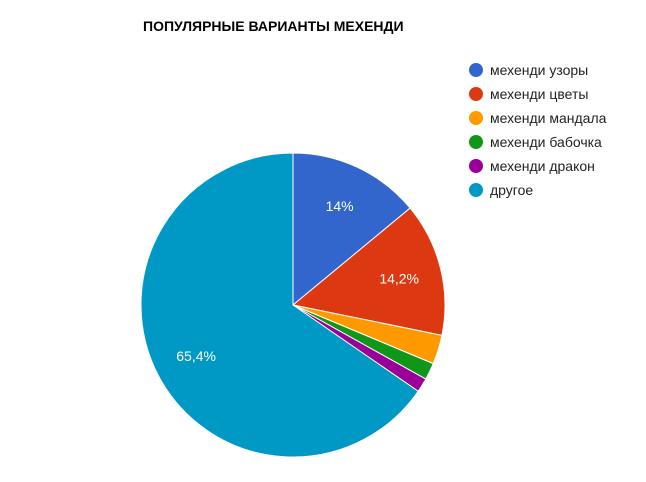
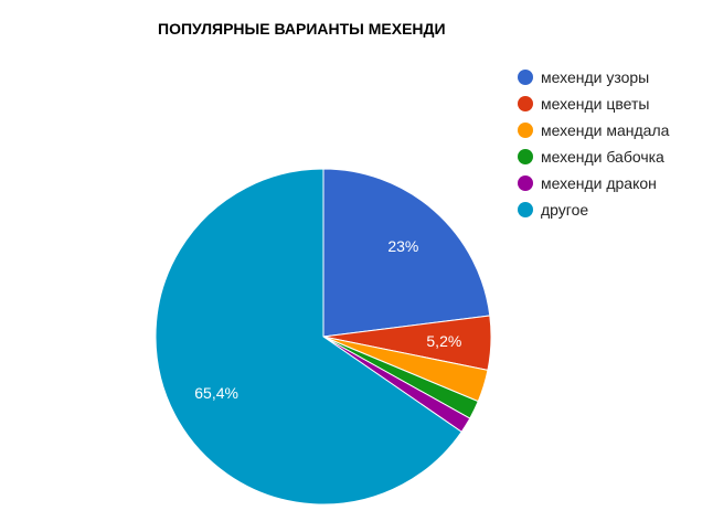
мехенди узоры: 14% -> 23%
мехенди цветы: 14,2% -> 5,2%
